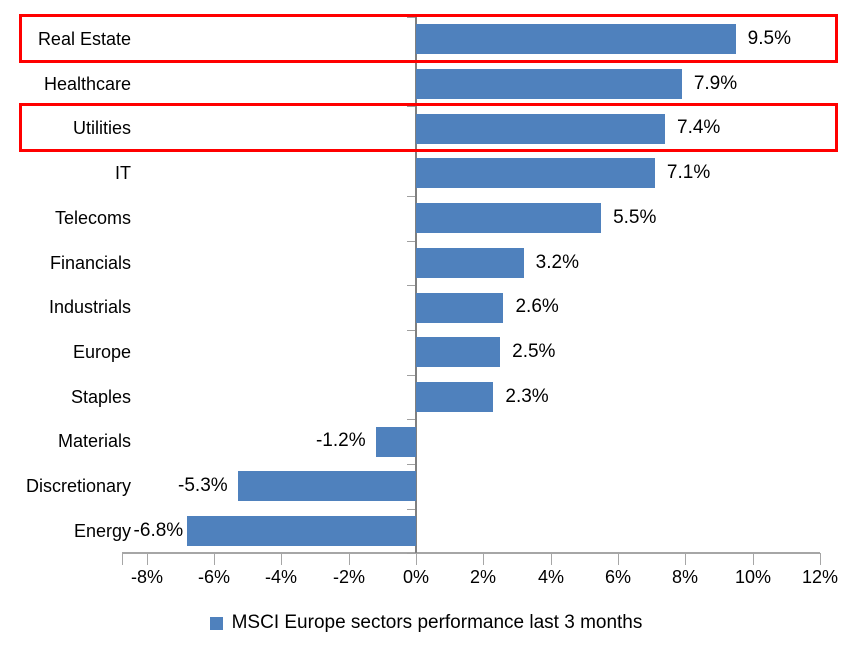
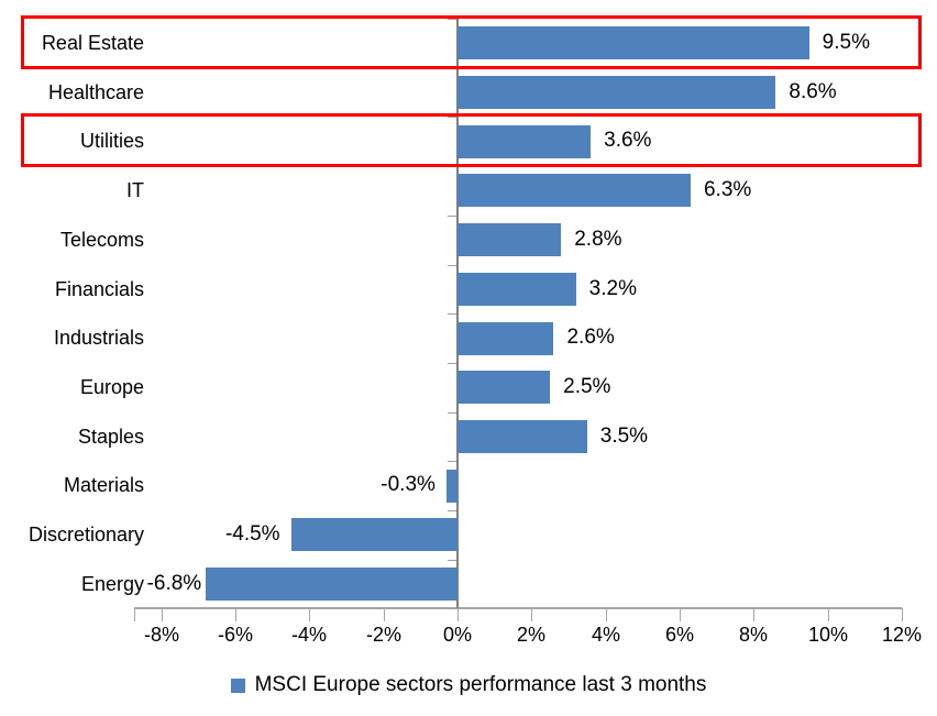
Healthcare: 7.9% -> 8.6%
Utilities: 7.4% -> 3.6%
IT: 7.1% -> 6.3%
Telecoms: 5.5% -> 2.8%
Staples: 2.3% -> 3.5%
Materials: -1.2% -> -0.3%
Discretionary: -5.3% -> -4.5%
